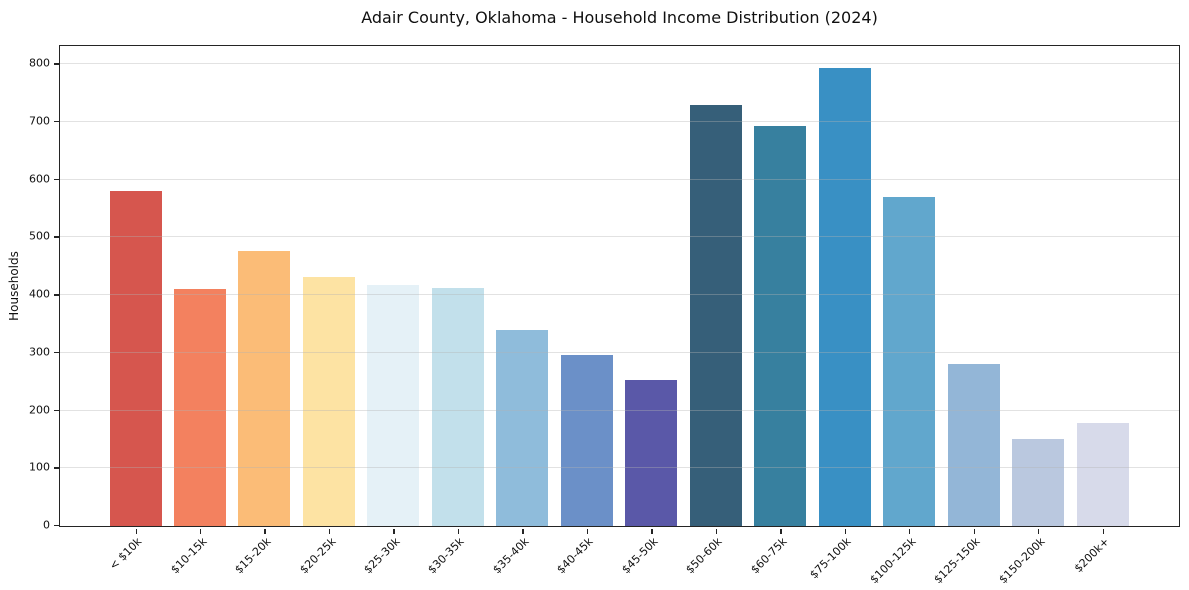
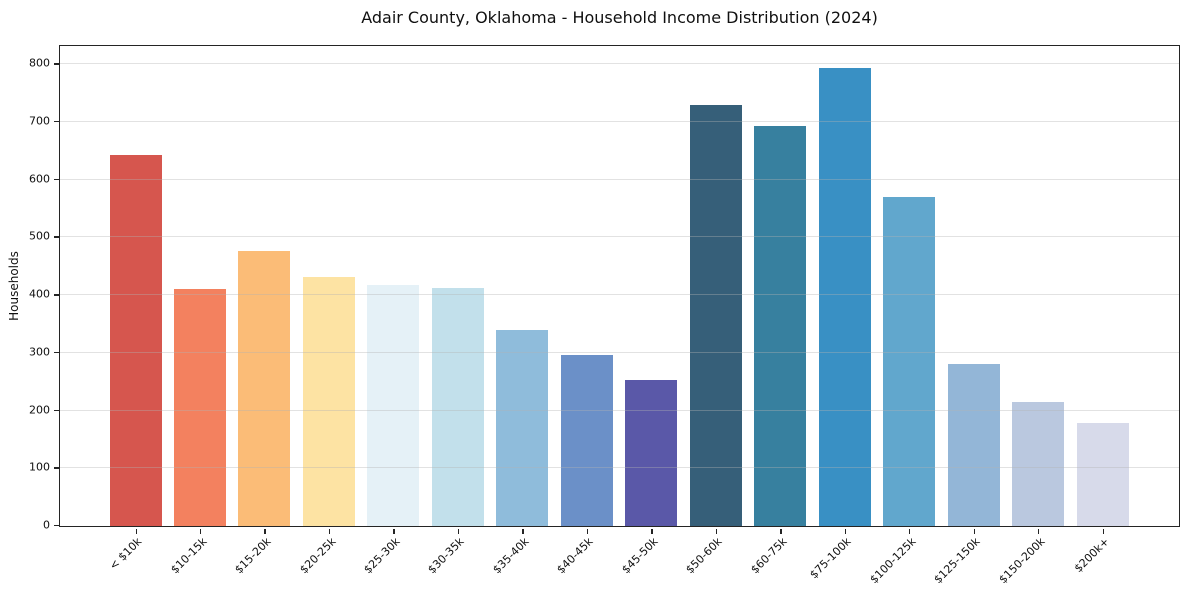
< $10k: 580 -> 640
$150-200k: 150 -> 220
